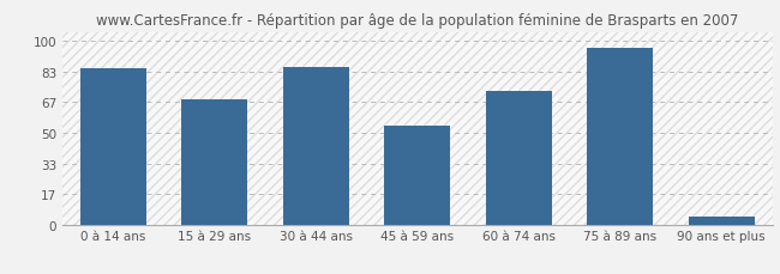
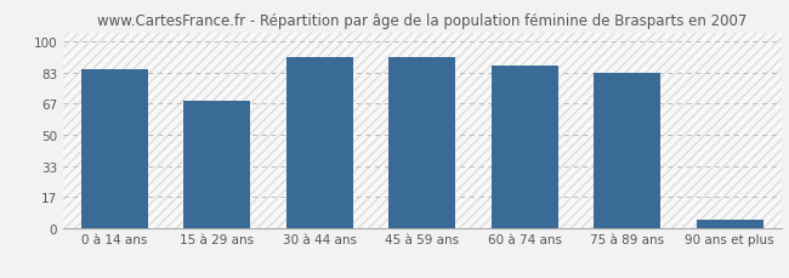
30 à 44 ans: 86 -> 92
45 à 59 ans: 54 -> 92
60 à 74 ans: 73 -> 87
75 à 89 ans: 96 -> 83
